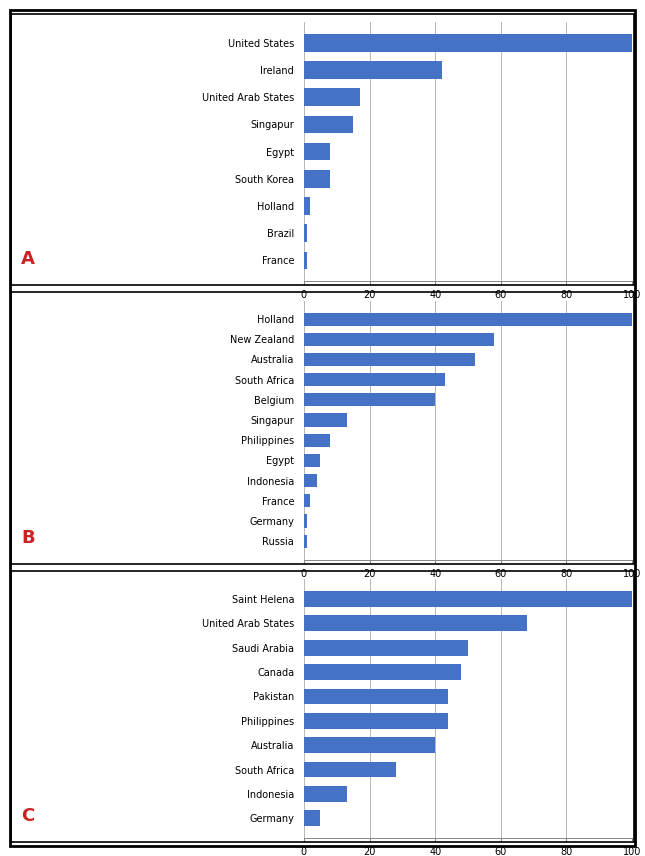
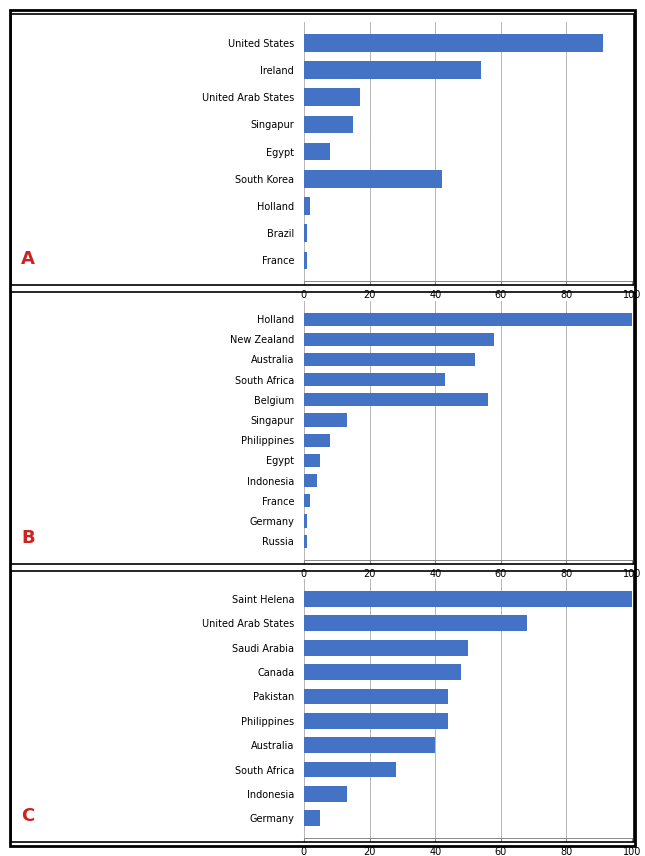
United States: 100 -> 91
Ireland: 42 -> 54
South Korea: 8 -> 42
Belgium: 40 -> 56
